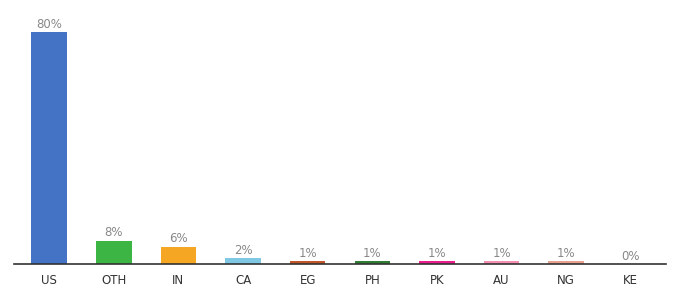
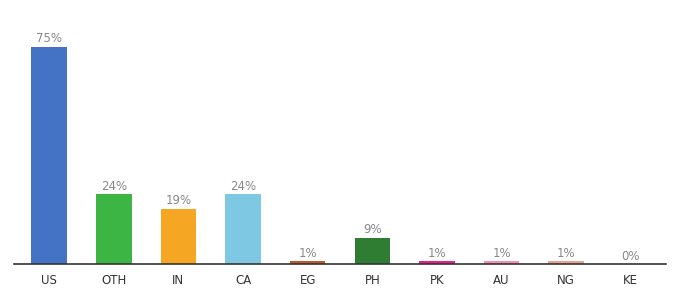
US: 80% -> 75%
OTH: 8% -> 24%
IN: 6% -> 19%
CA: 2% -> 24%
PH: 1% -> 9%
